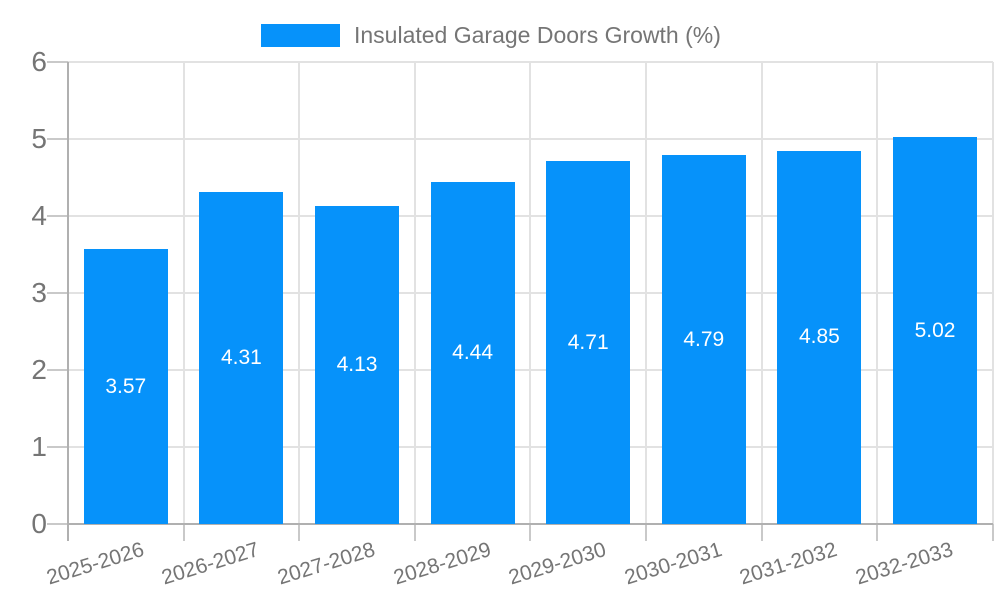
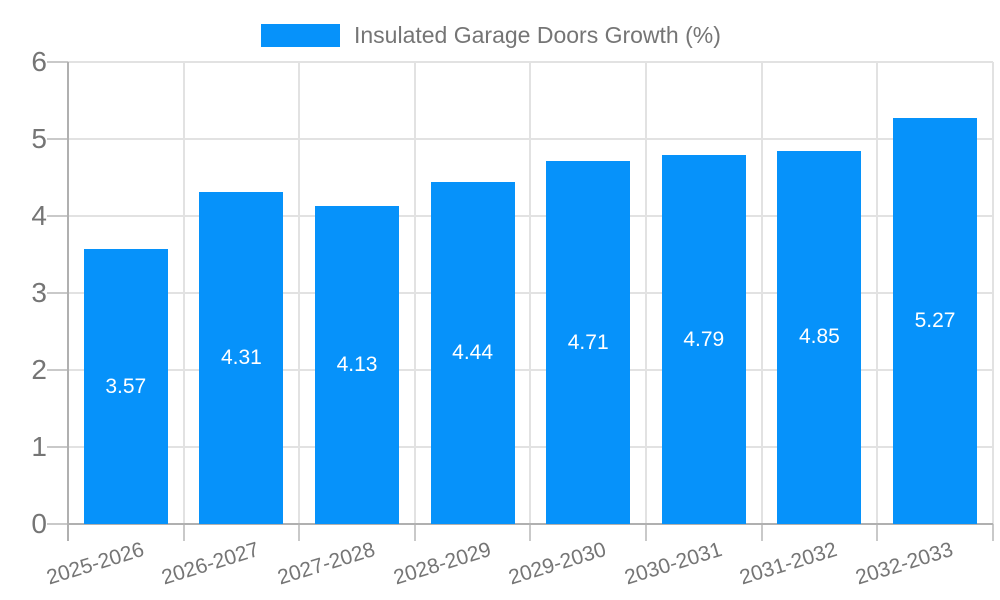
2032-2033: 5.02 -> 5.27
